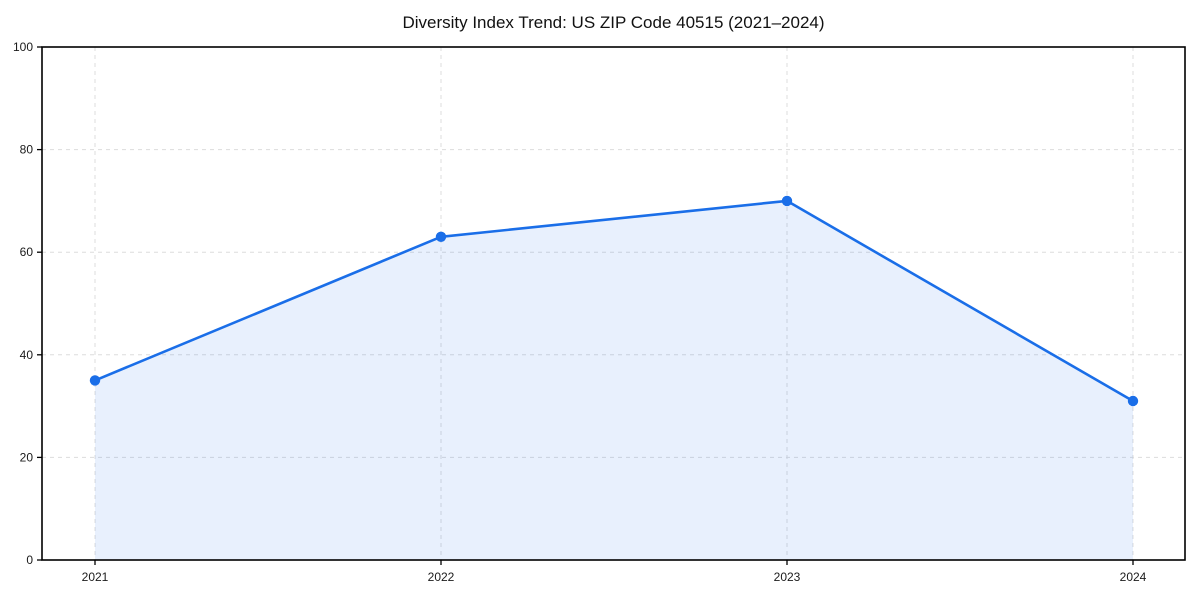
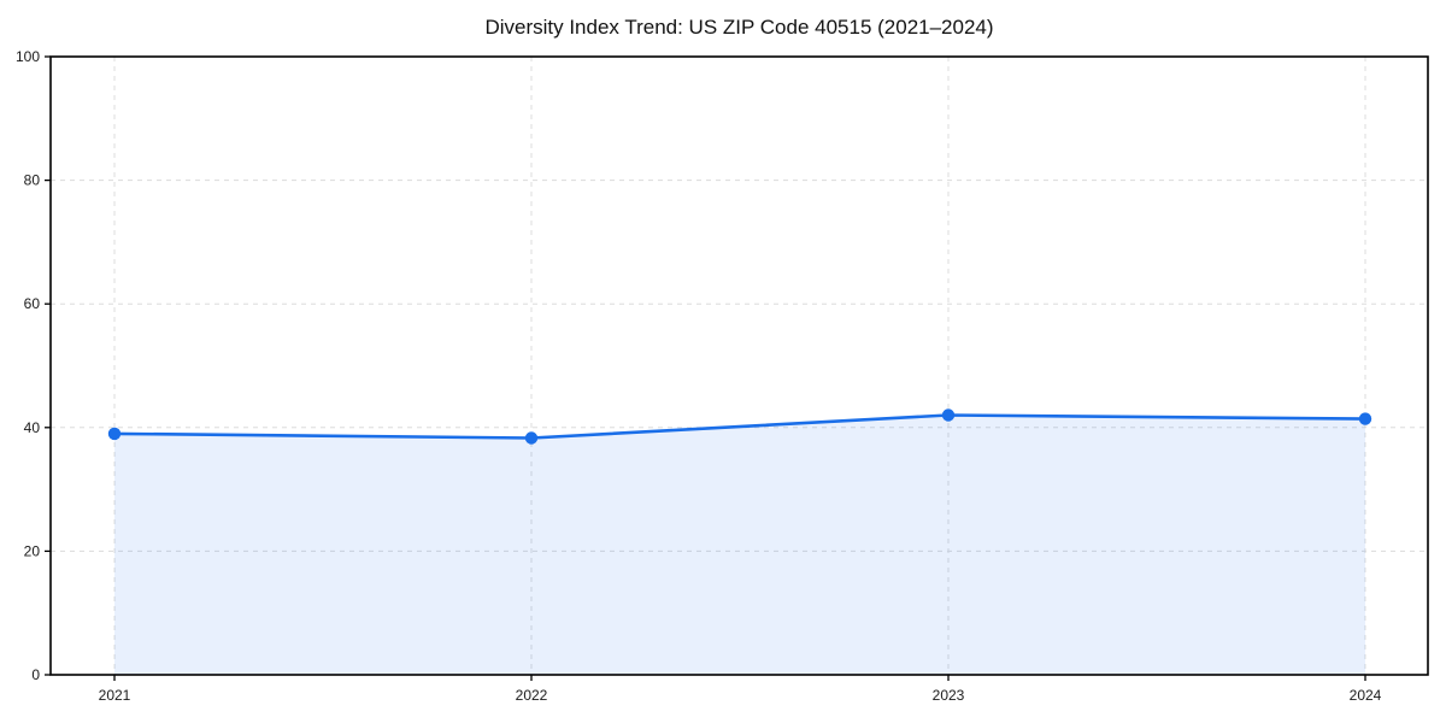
2021: 35 -> 39
2022: 63 -> 38
2023: 70 -> 42
2024: 31 -> 41
